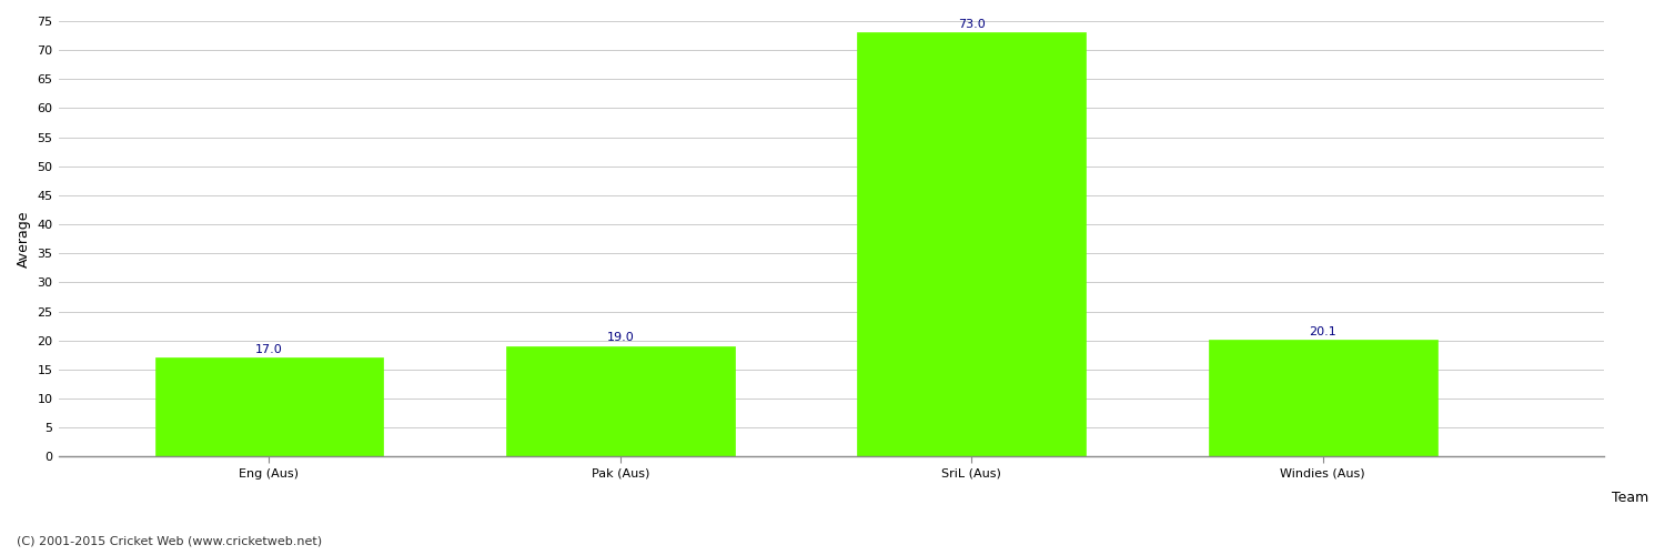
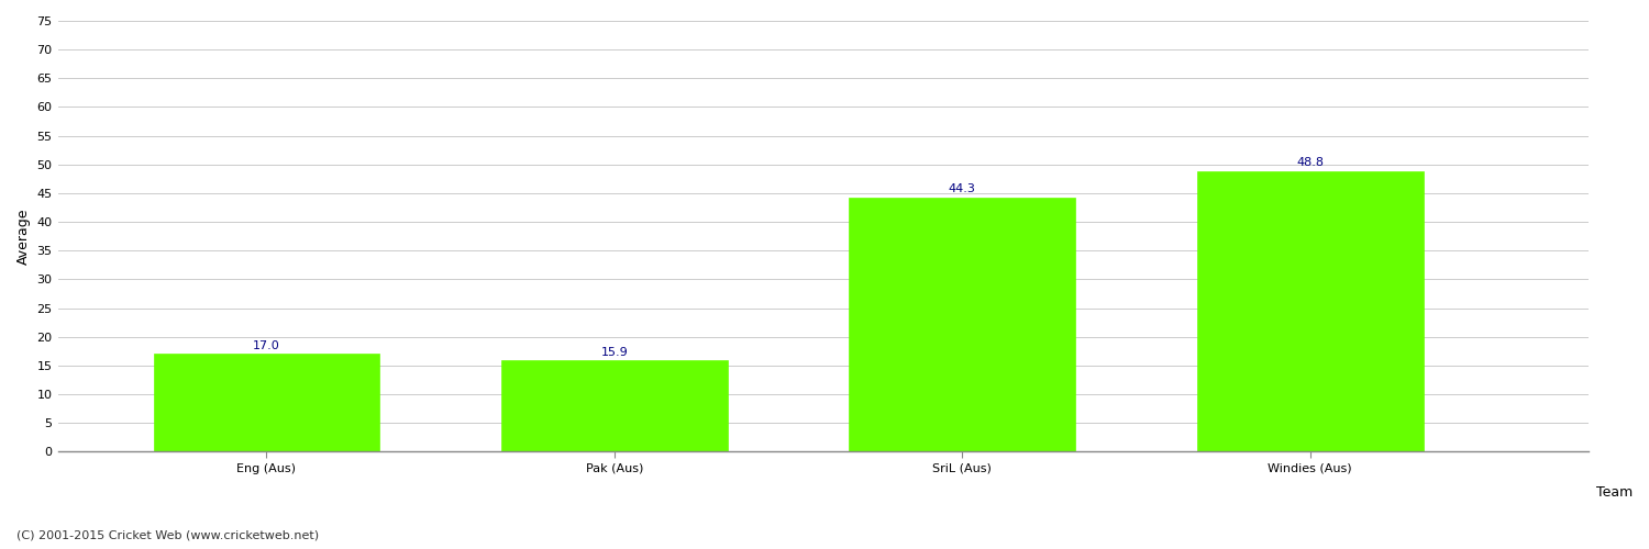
Pak (Aus): 19.0 -> 15.9
SriL (Aus): 73.0 -> 44.3
Windies (Aus): 20.1 -> 48.8
